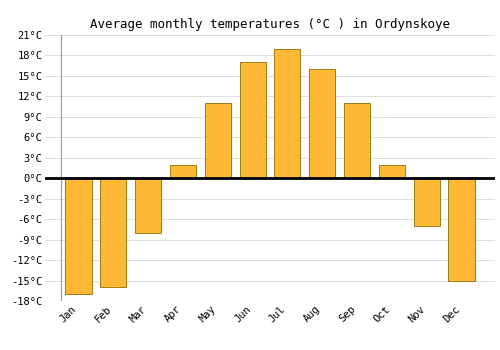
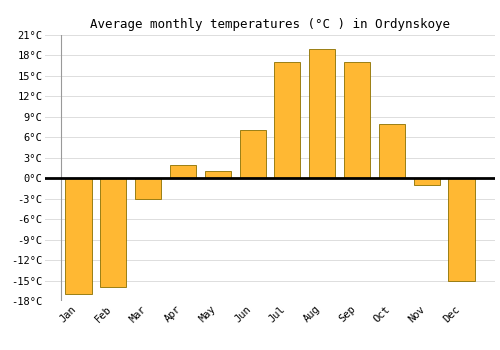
Mar: -8°C -> -3°C
May: 11°C -> 1°C
Jun: 17°C -> 7°C
Jul: 19°C -> 17°C
Aug: 16°C -> 19°C
Sep: 11°C -> 17°C
Oct: 2°C -> 8°C
Nov: -7°C -> -1°C
